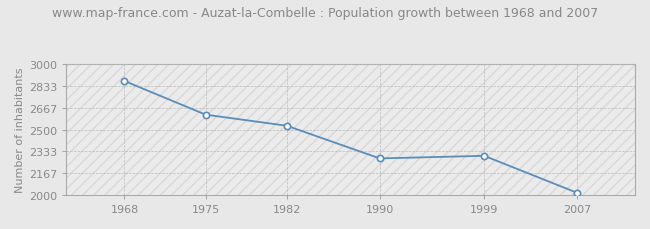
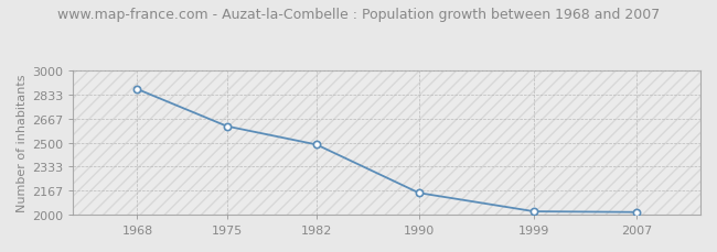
1982: 2530 -> 2490
1990: 2280 -> 2150
1999: 2300 -> 2020
